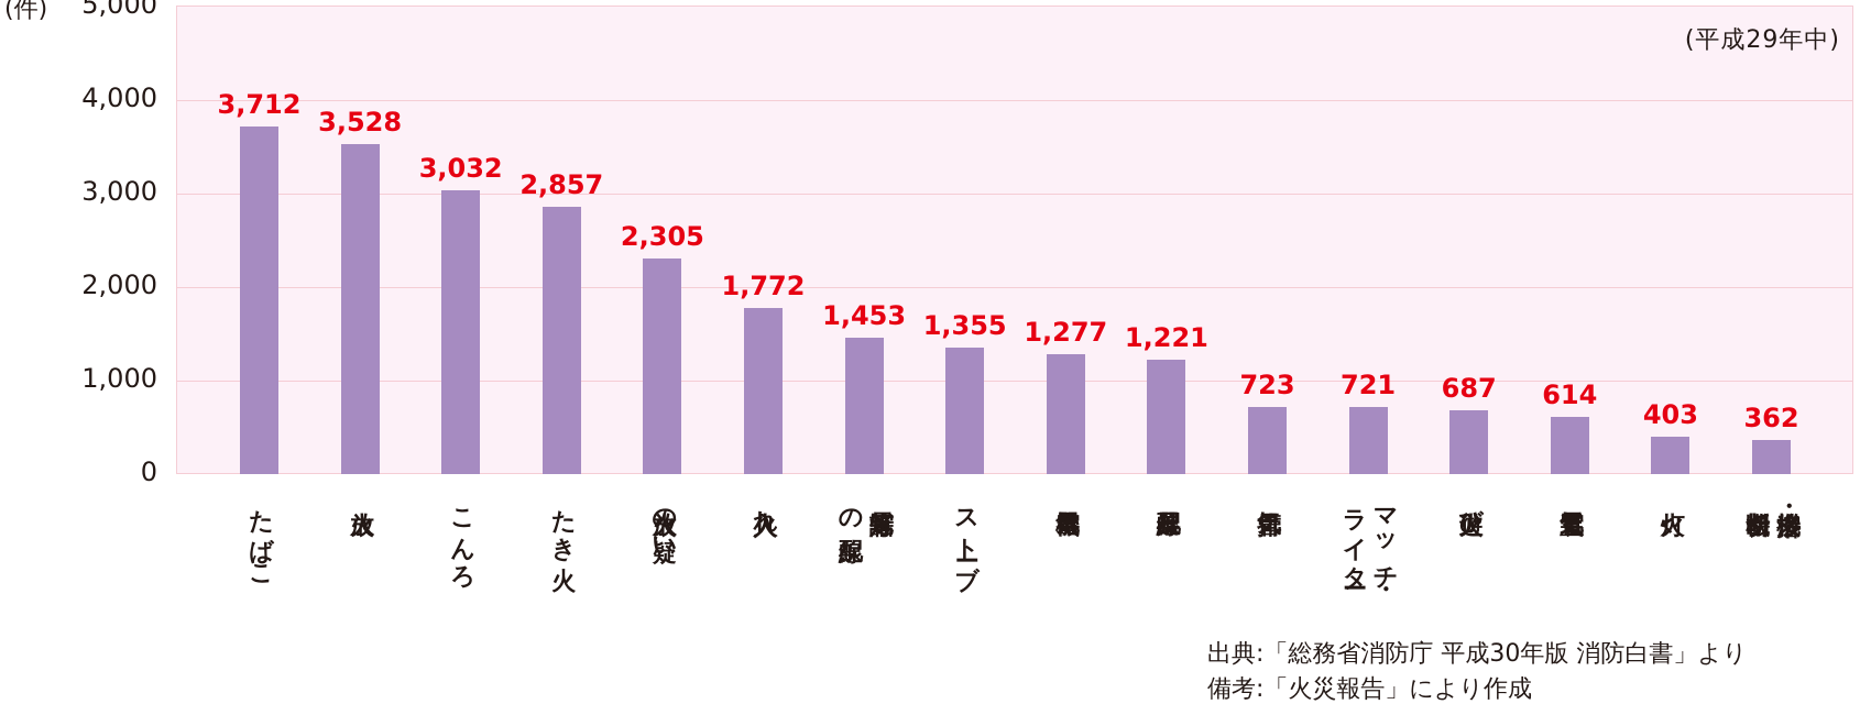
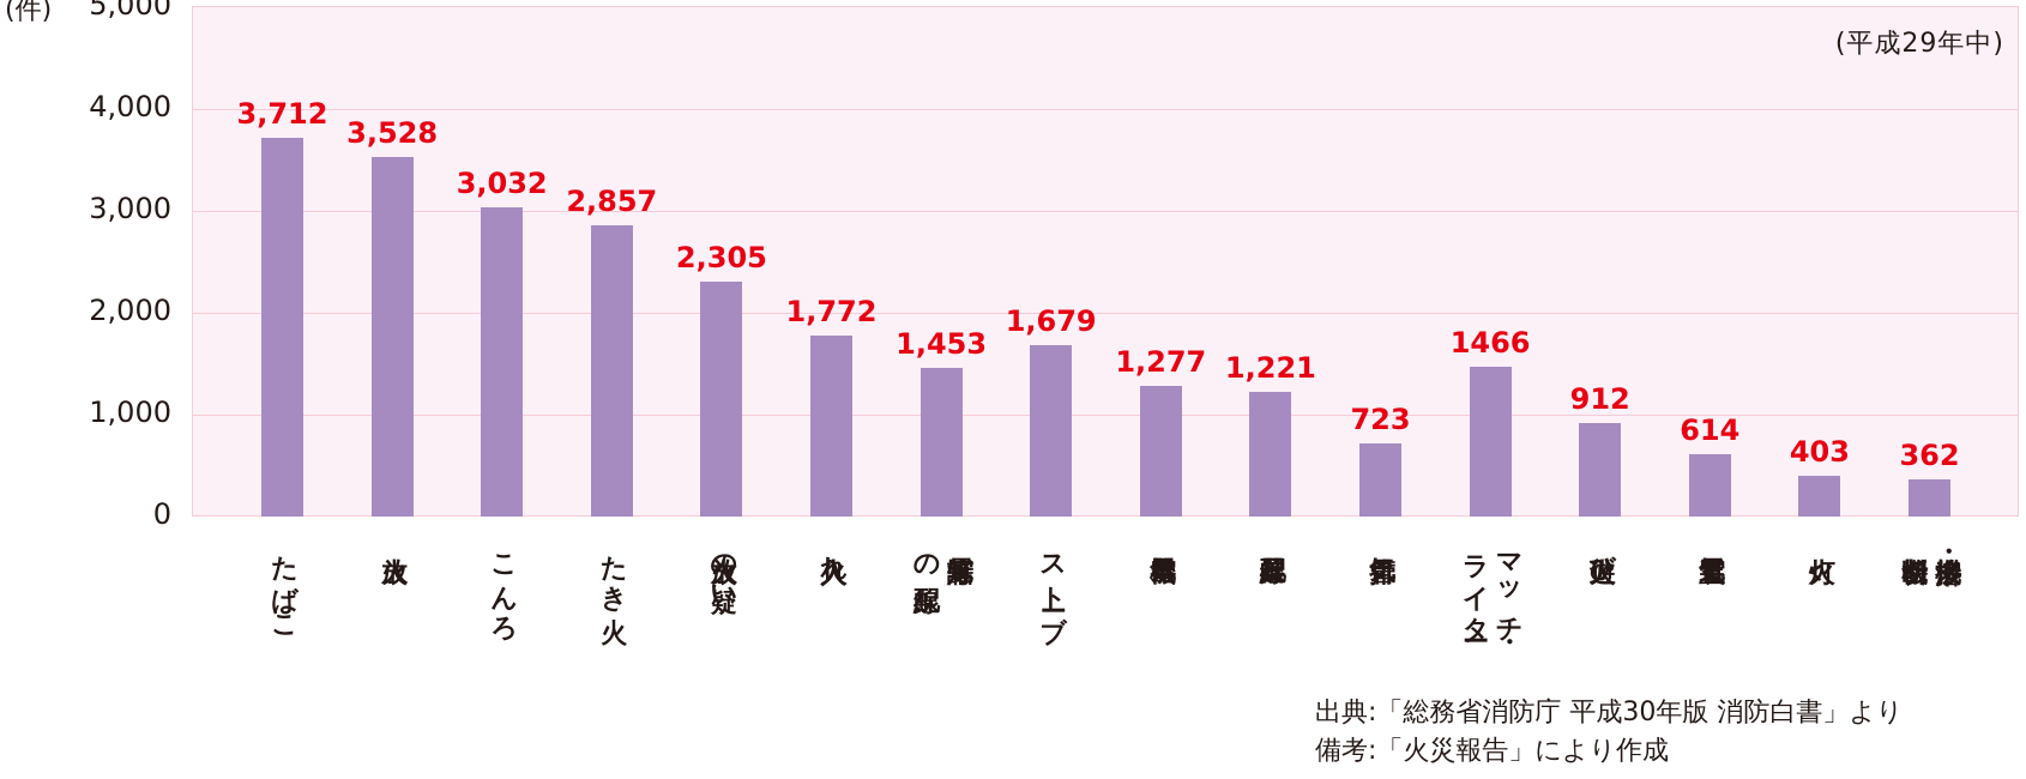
ストーブ: 1,355 -> 1,679
マッチ・ライター: 721 -> 1466
火遊び: 687 -> 912
